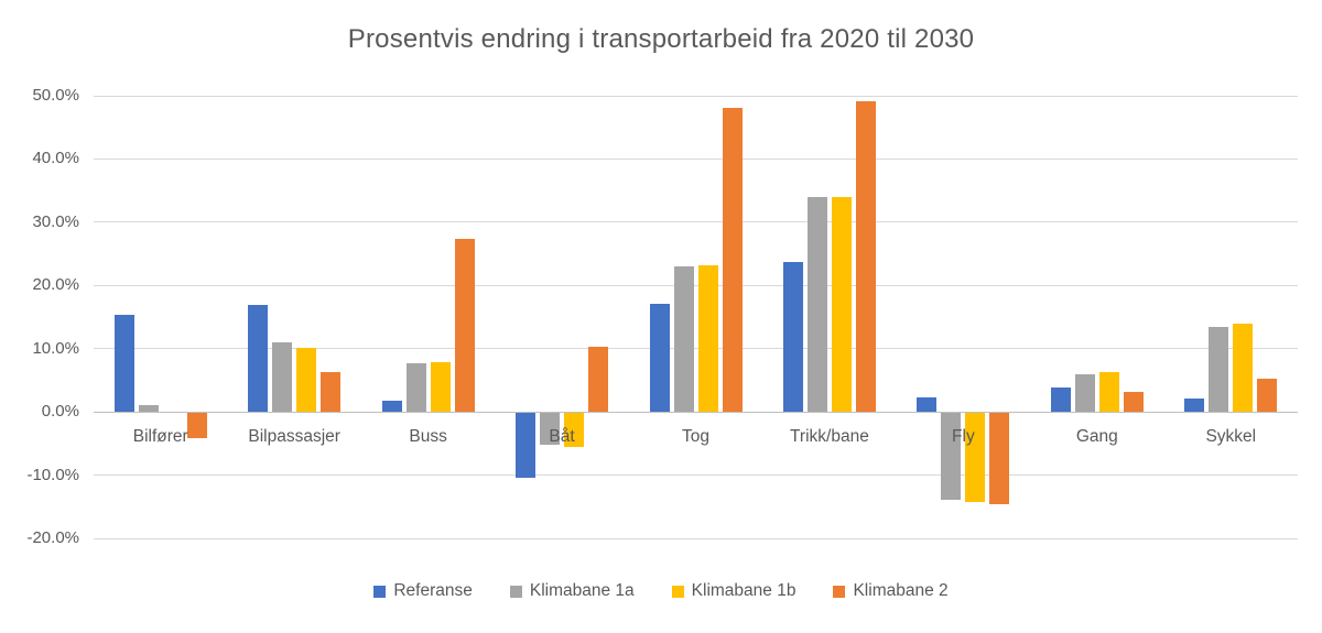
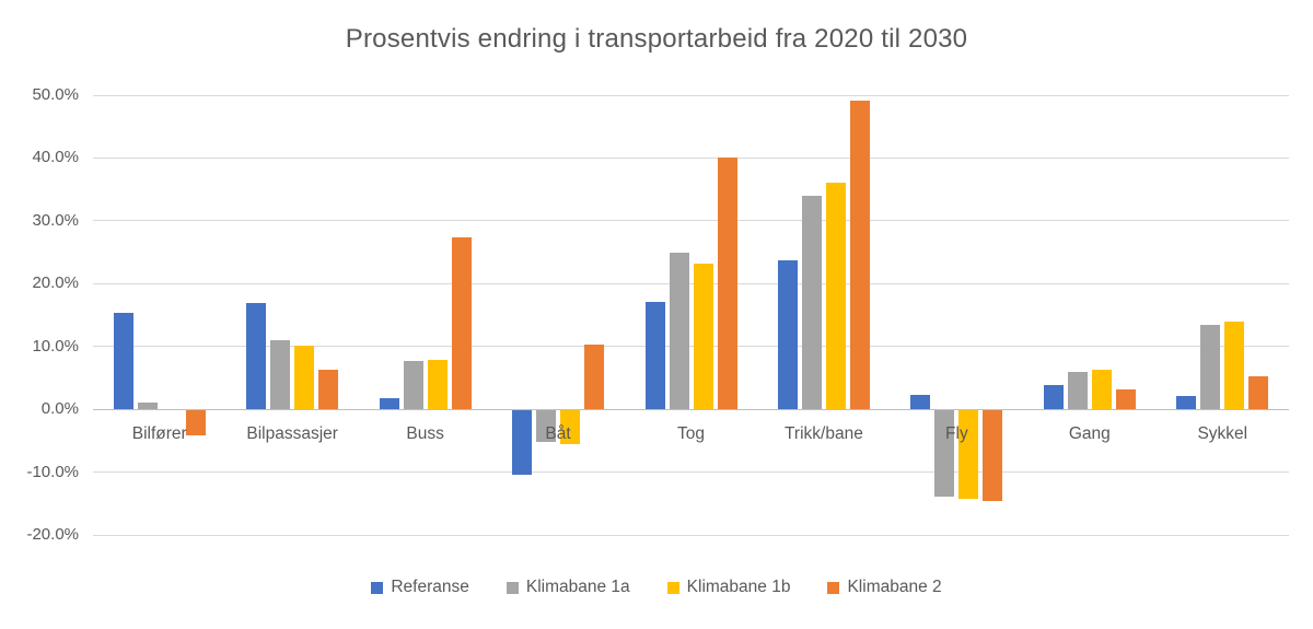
Klimabane 1a/Tog: 23% -> 25%
Klimabane 2/Tog: 48% -> 40%
Klimabane 1b/Trikk/bane: 34% -> 36%
